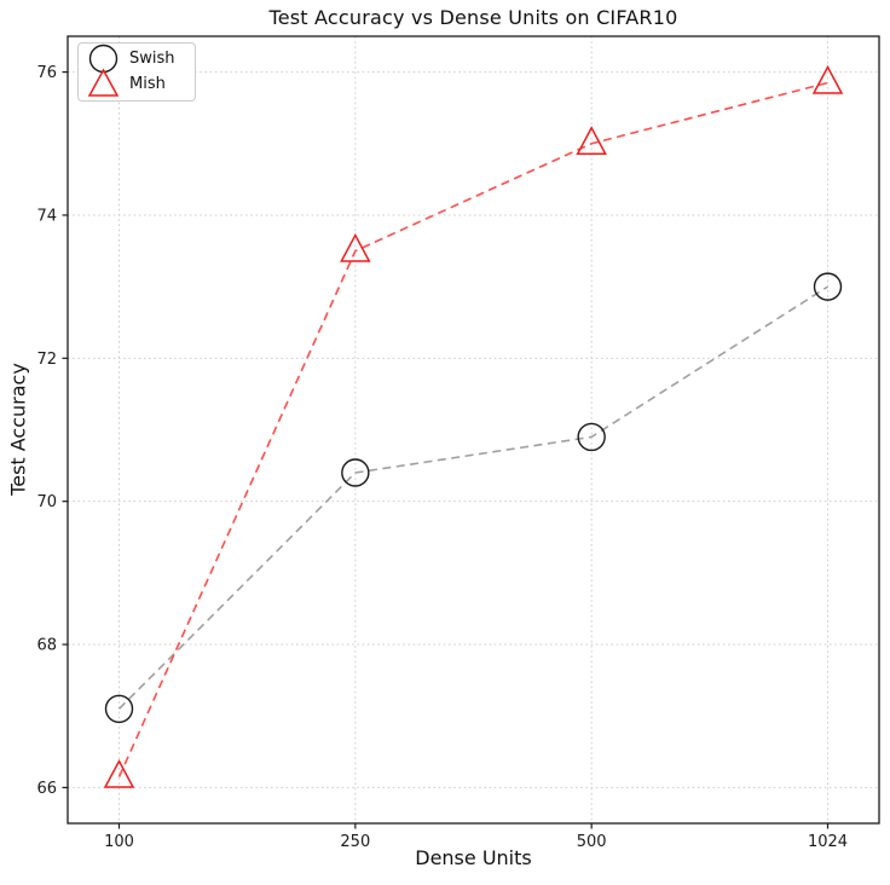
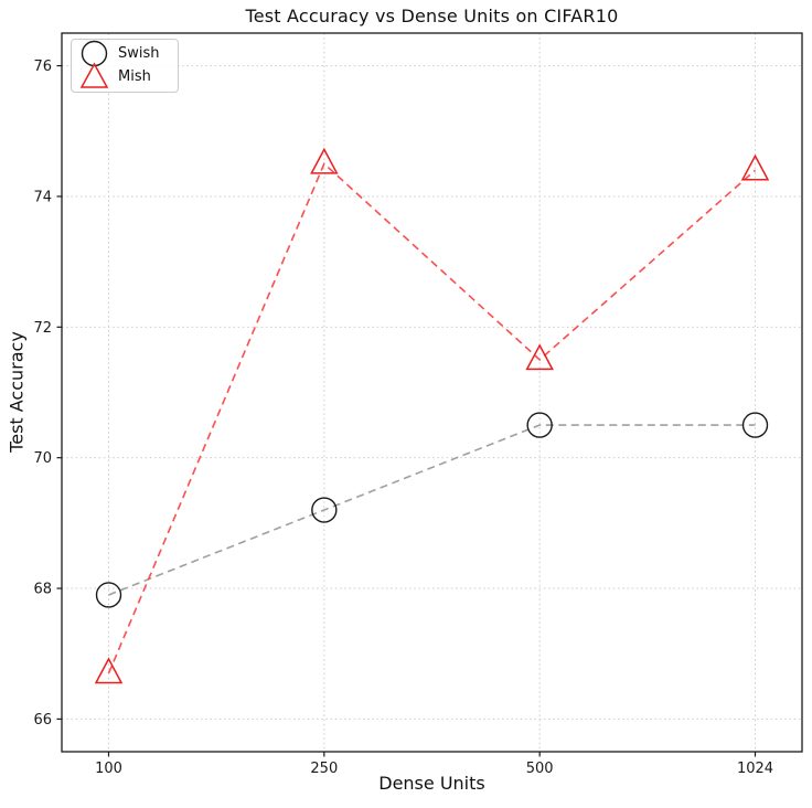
Swish/100: 67.1 -> 67.9
Mish/100: 66.2 -> 66.7
Swish/250: 70.4 -> 69.2
Mish/250: 73.5 -> 74.5
Swish/500: 70.9 -> 70.5
Mish/500: 75.0 -> 71.5
Swish/1024: 73.0 -> 70.5
Mish/1024: 75.8 -> 74.4
